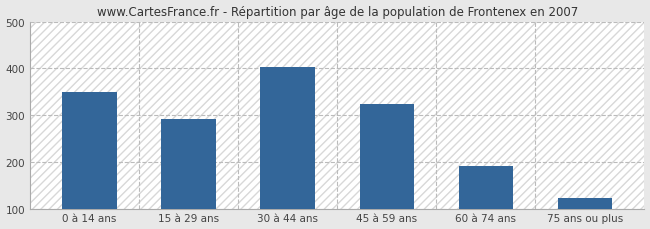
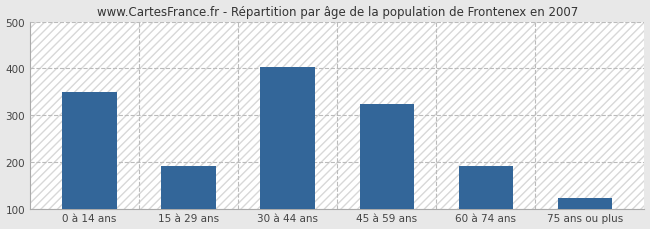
15 à 29 ans: 292 -> 190
